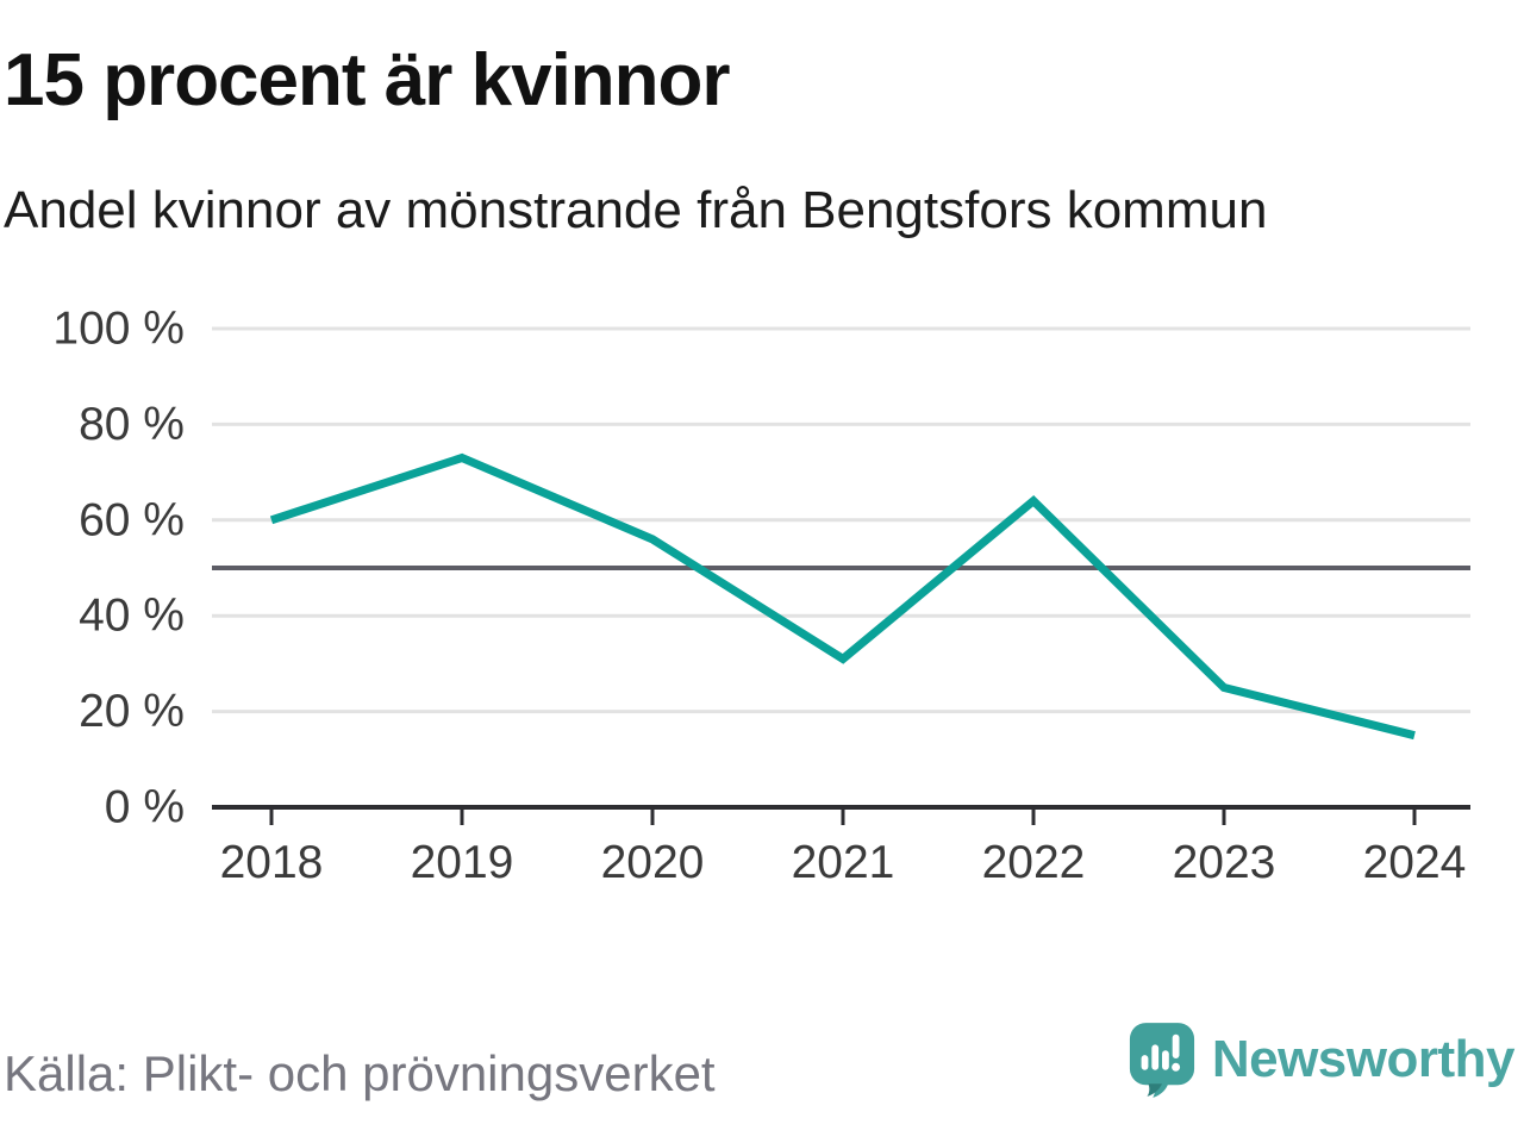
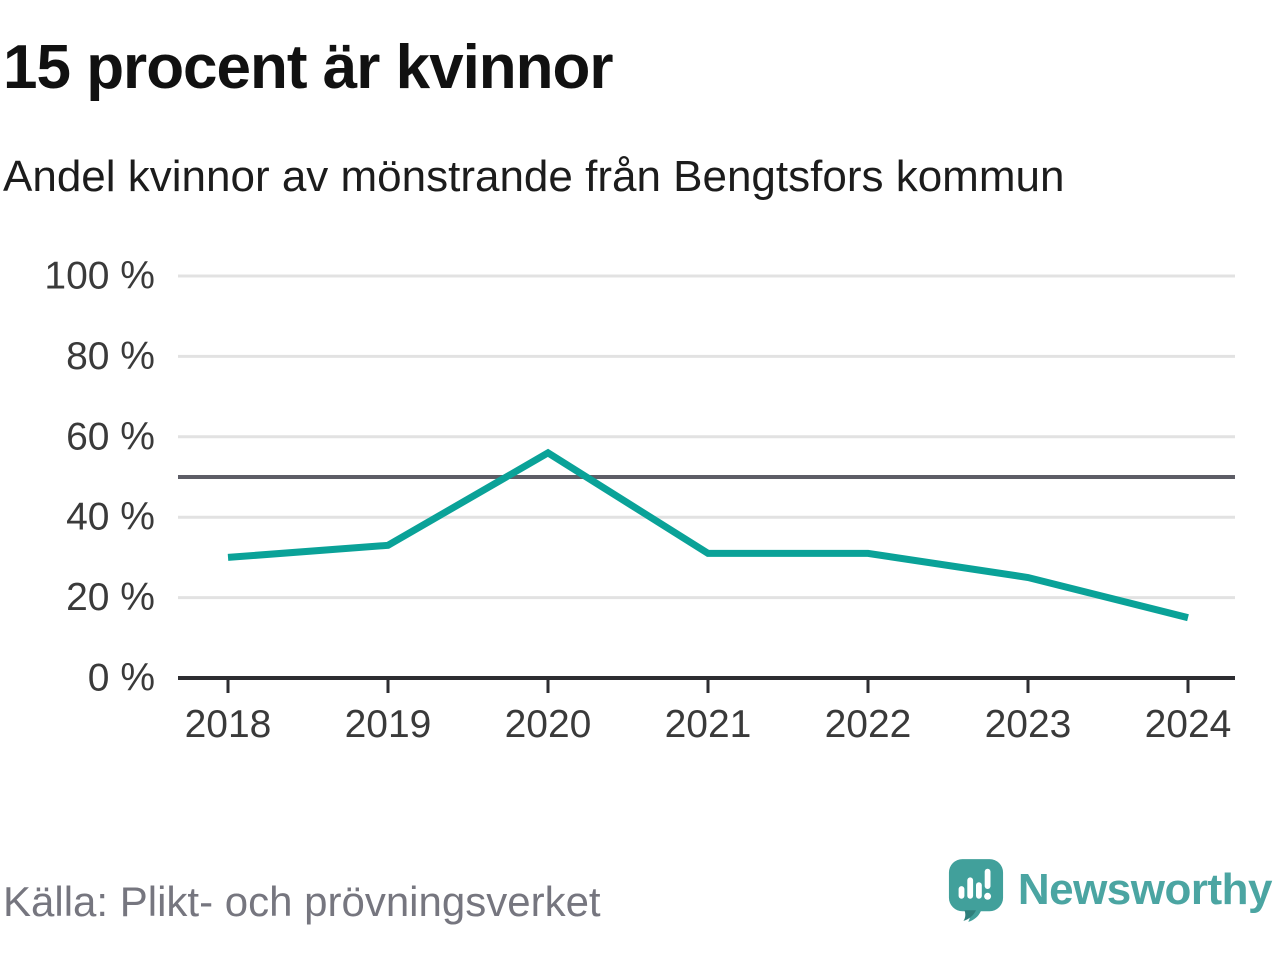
2018: 60% -> 30%
2019: 73% -> 33%
2022: 64% -> 31%
